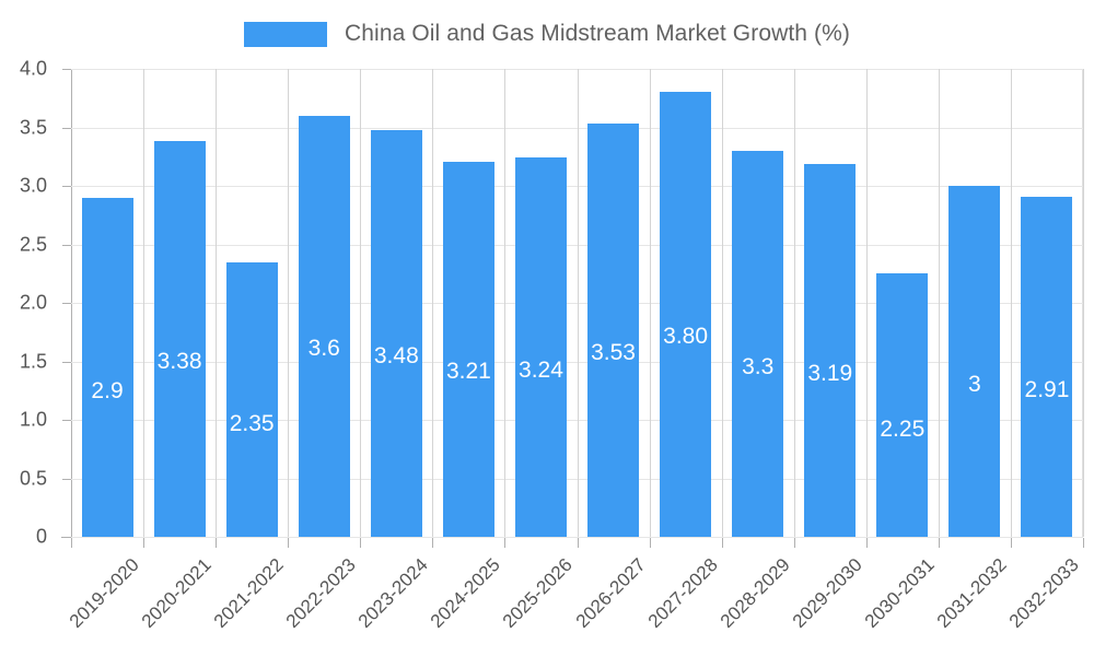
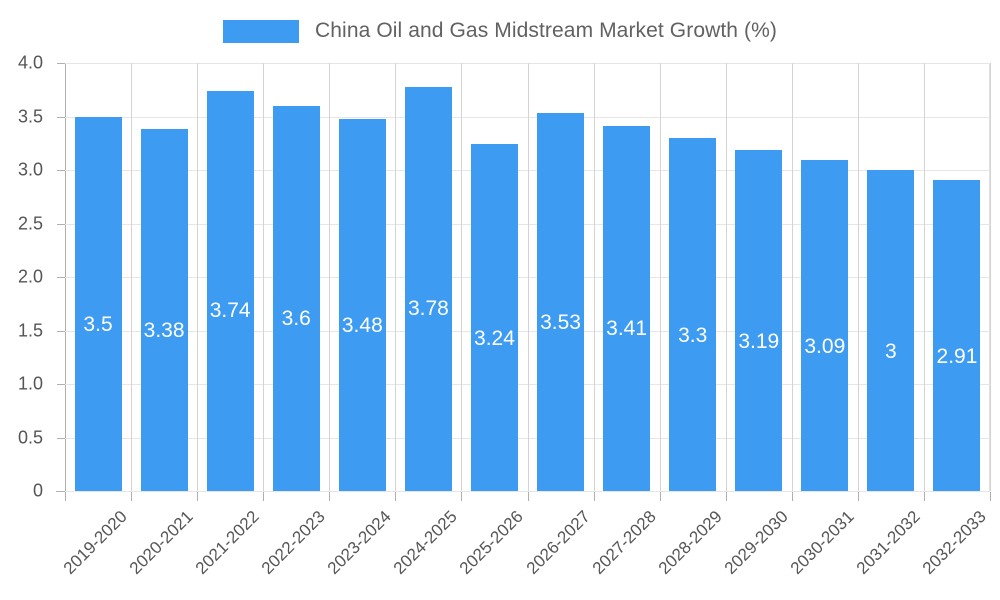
2019-2020: 2.9 -> 3.5
2021-2022: 2.35 -> 3.74
2024-2025: 3.21 -> 3.78
2027-2028: 3.80 -> 3.41
2030-2031: 2.25 -> 3.09
